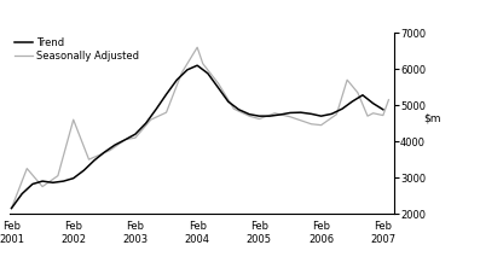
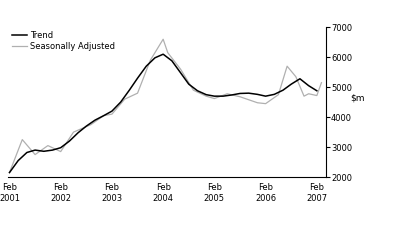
Seasonally Adjusted/Feb 2002: 4600 -> 2850
